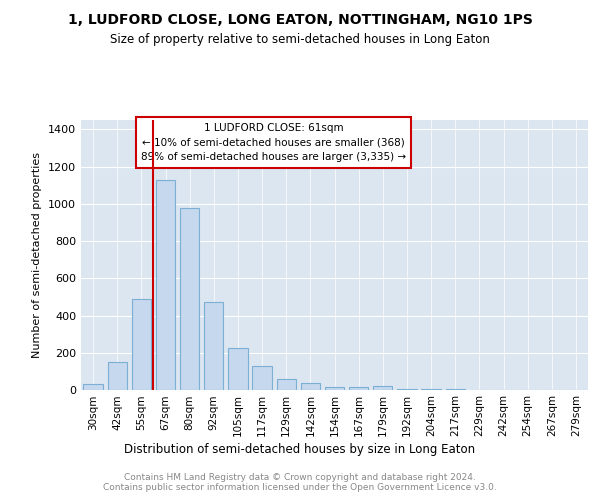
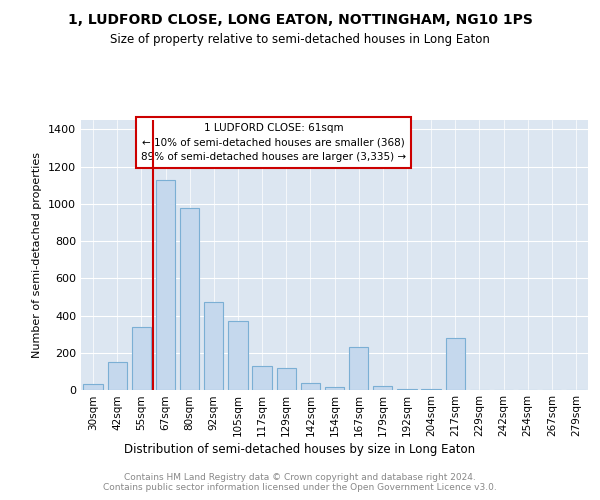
55sqm: 490 -> 340
105sqm: 220 -> 370
129sqm: 60 -> 120
167sqm: 20 -> 230
217sqm: 0 -> 280
